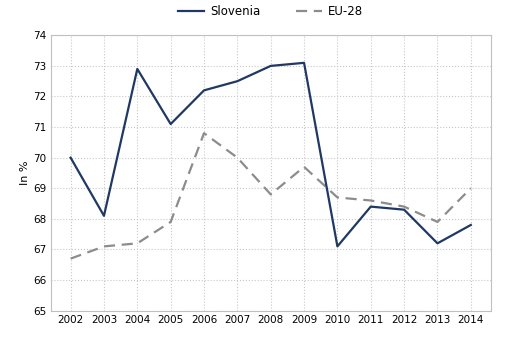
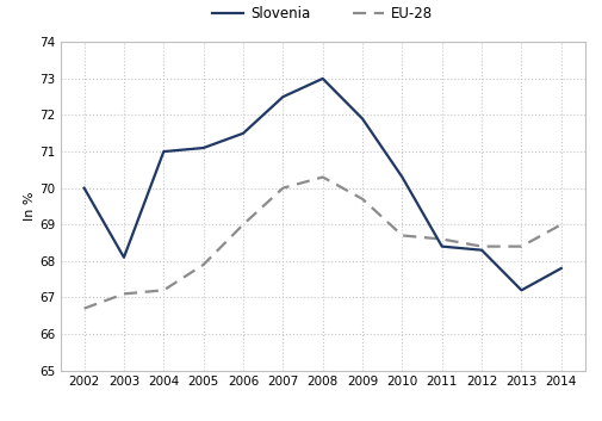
Slovenia/2004: 72.9 -> 71.0
Slovenia/2006: 72.2 -> 71.5
EU-28/2006: 70.8 -> 69.0
EU-28/2008: 68.8 -> 70.3
Slovenia/2009: 73.1 -> 71.9
Slovenia/2010: 67.1 -> 70.3
EU-28/2013: 67.9 -> 68.4
